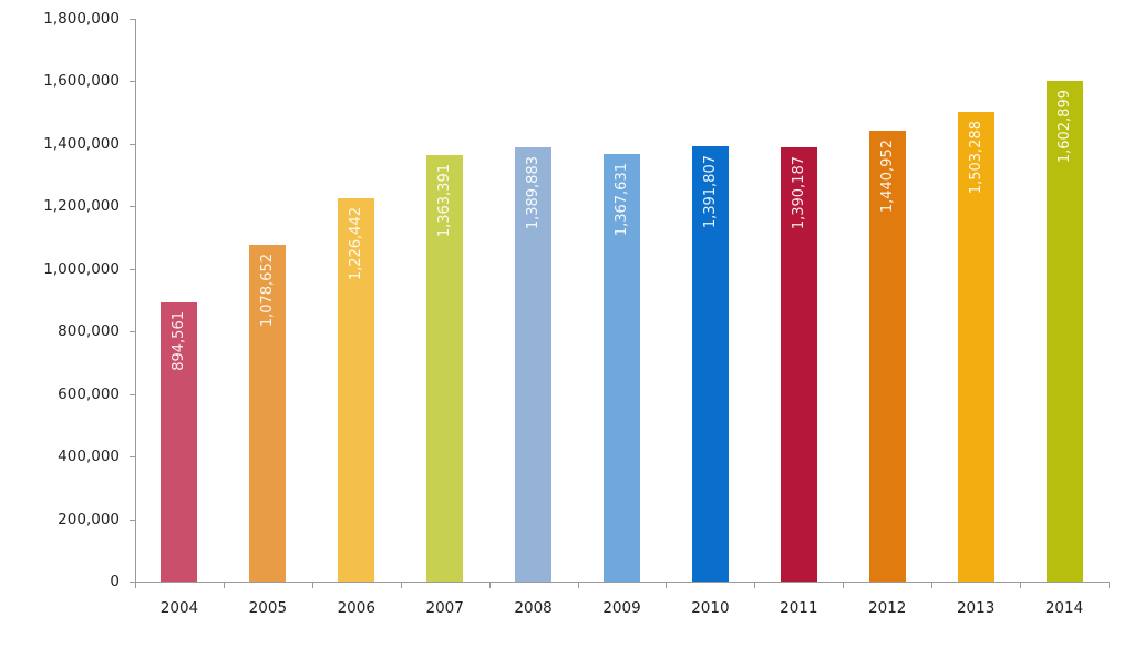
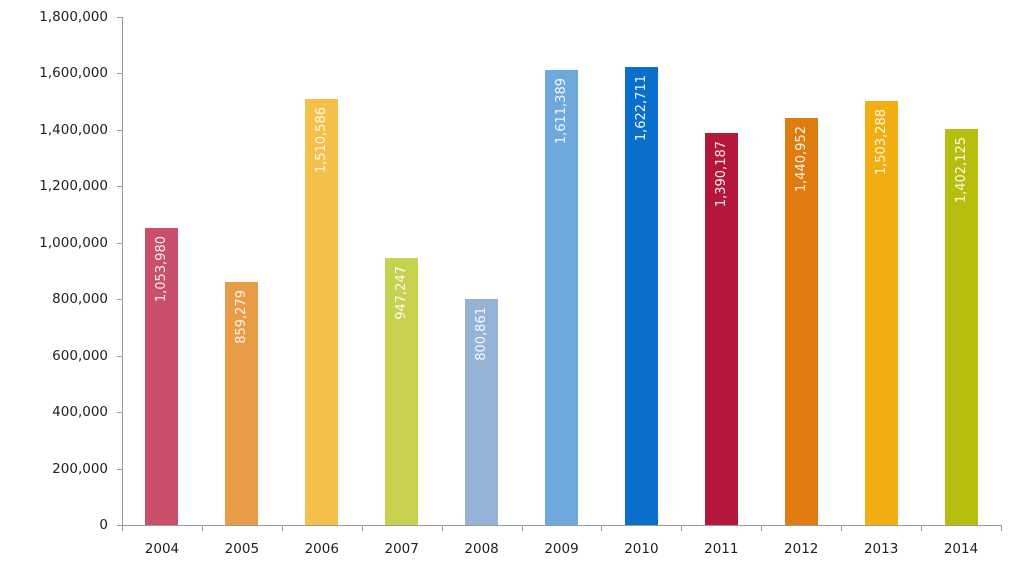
2004: 894,561 -> 1,053,980
2005: 1,078,652 -> 859,279
2006: 1,226,442 -> 1,510,586
2007: 1,363,391 -> 947,247
2008: 1,389,883 -> 800,861
2009: 1,367,631 -> 1,611,389
2010: 1,391,807 -> 1,622,711
2014: 1,602,899 -> 1,402,125
